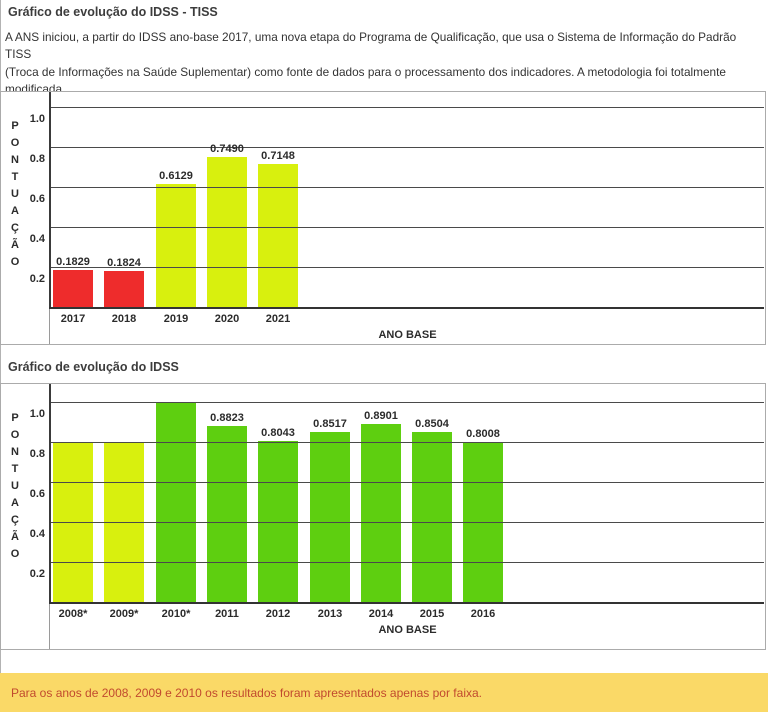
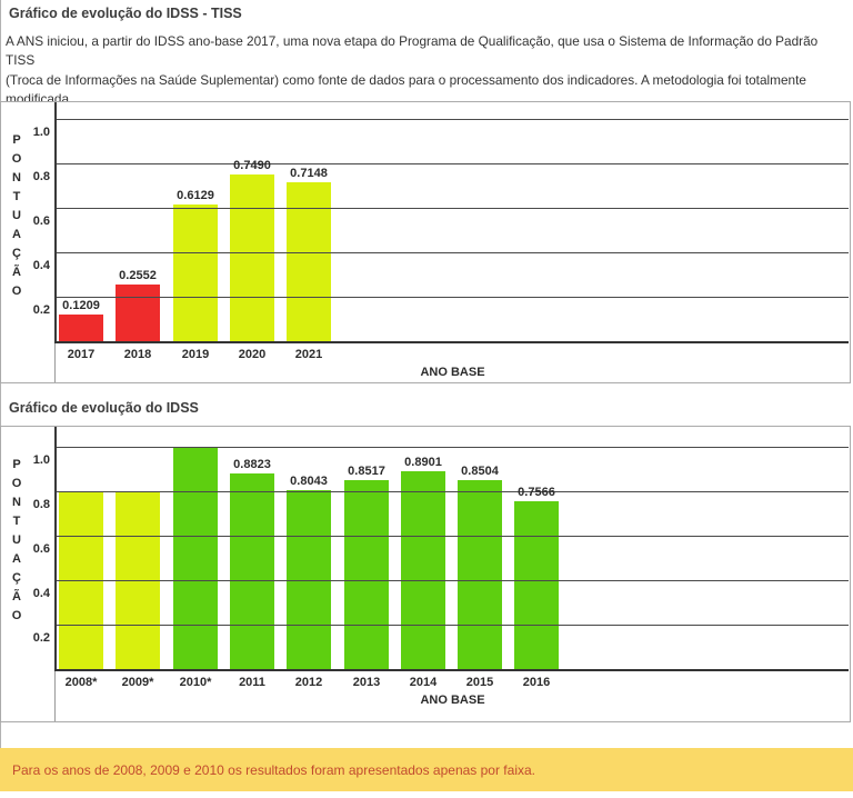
Gráfico de evolução do IDSS - TISS/2017: 0.1829 -> 0.1209
Gráfico de evolução do IDSS - TISS/2018: 0.1824 -> 0.2552
Gráfico de evolução do IDSS/2016: 0.8008 -> 0.7566
